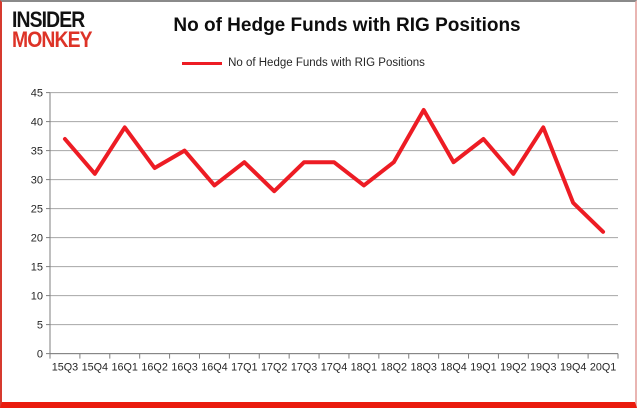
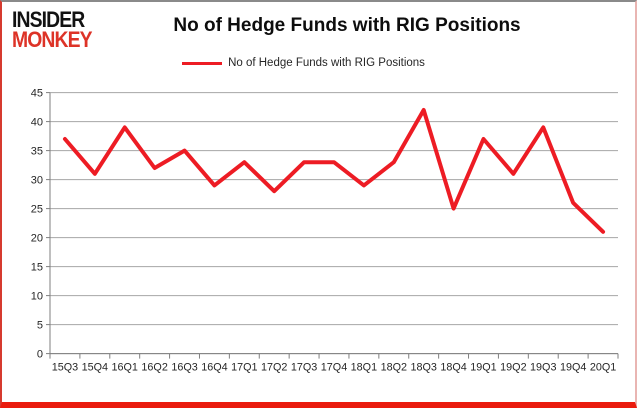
18Q4: 33 -> 25
